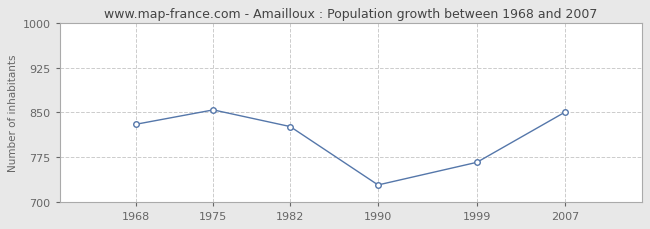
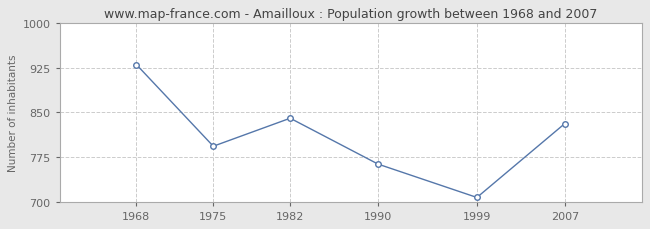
1968: 830 -> 930
1975: 854 -> 793
1982: 826 -> 840
1990: 728 -> 763
1999: 766 -> 707
2007: 850 -> 831
